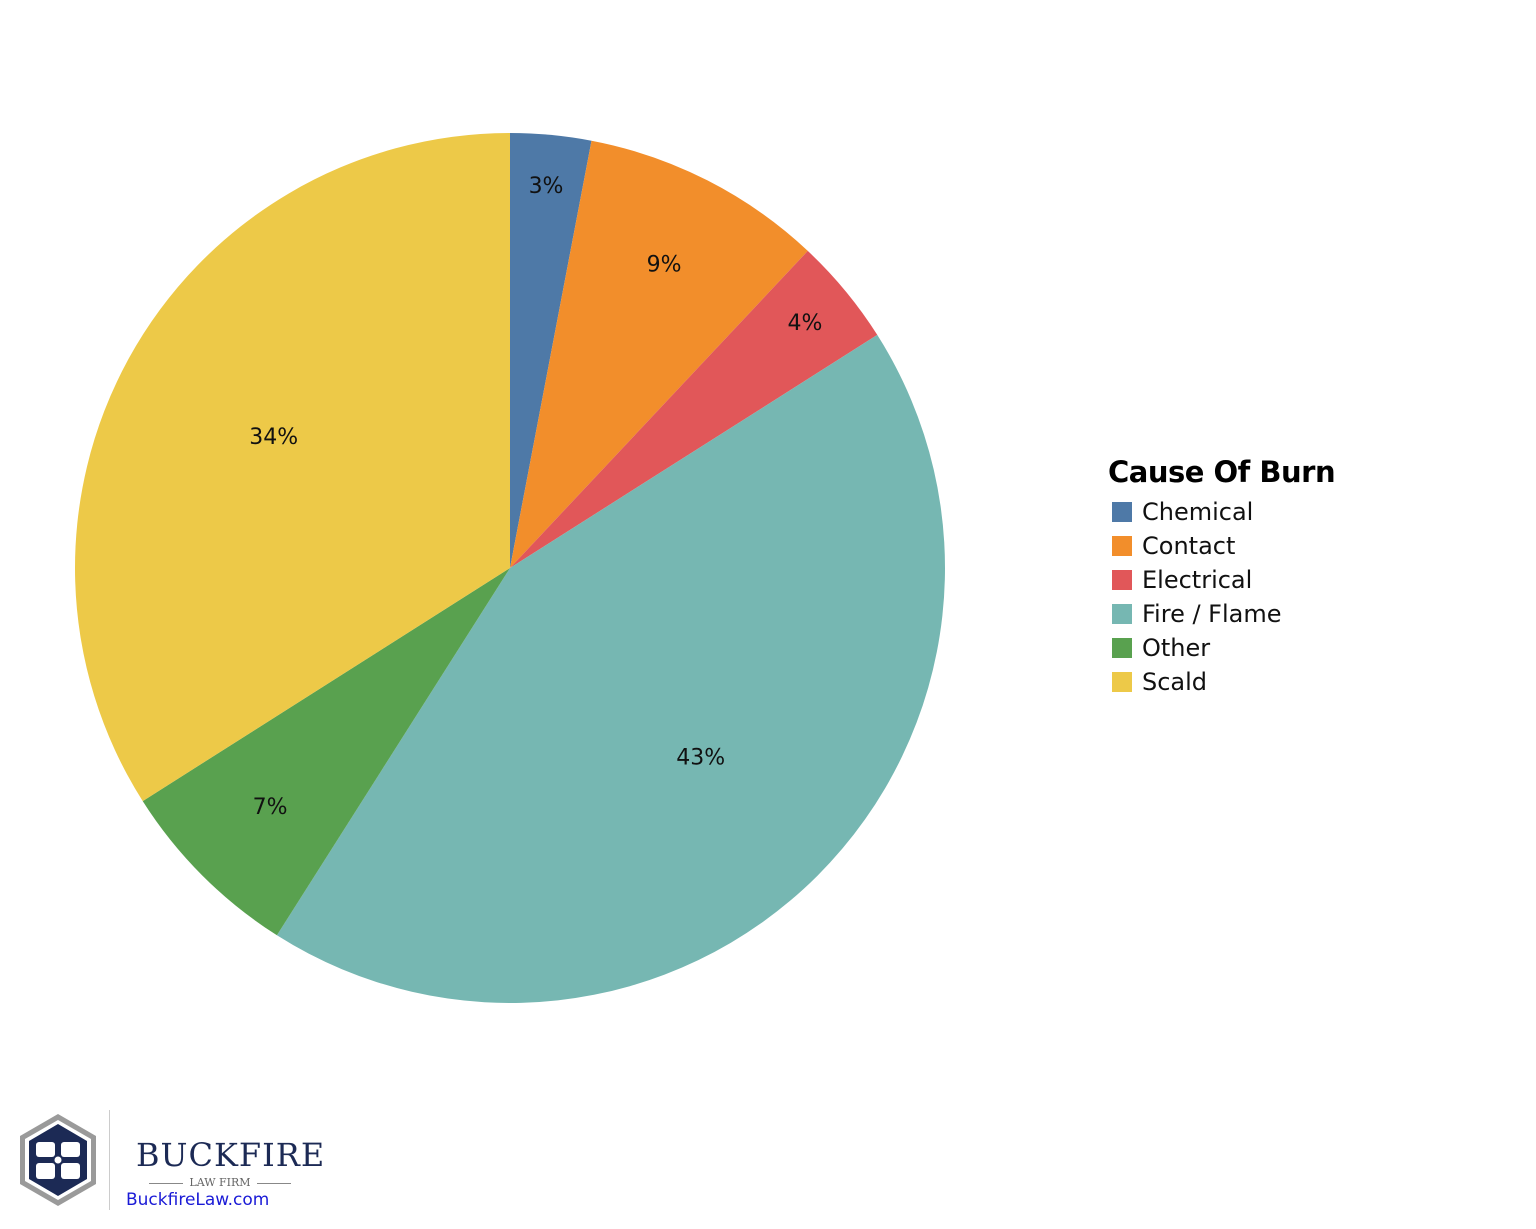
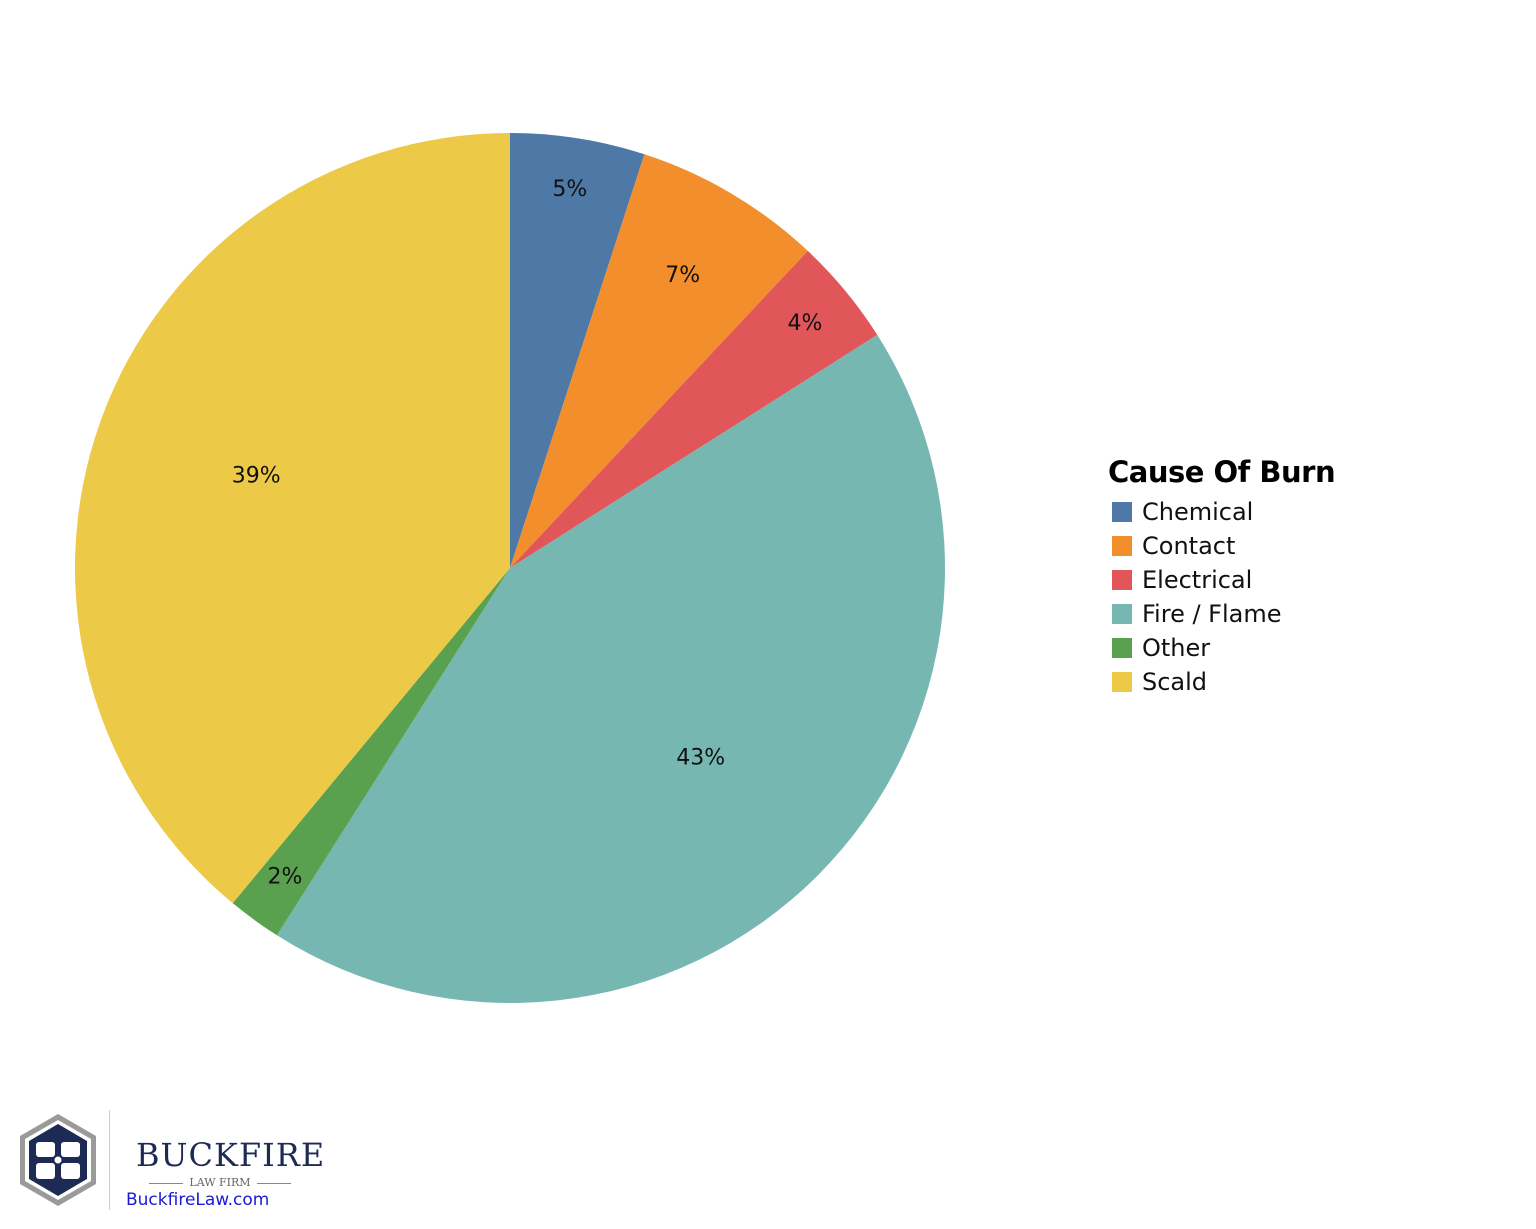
Chemical: 3% -> 5%
Contact: 9% -> 7%
Other: 7% -> 2%
Scald: 34% -> 39%
